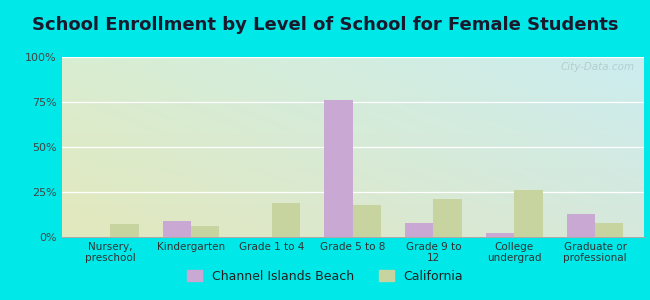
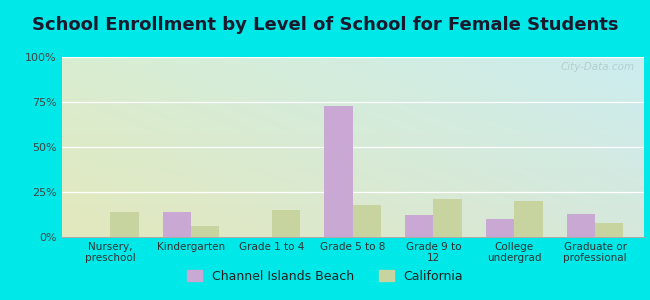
California/Nursery, preschool: 7% -> 14%
Channel Islands Beach/Kindergarten: 9% -> 14%
California/Grade 1 to 4: 19% -> 15%
Channel Islands Beach/Grade 5 to 8: 76% -> 73%
Channel Islands Beach/Grade 9 to 12: 8% -> 12%
Channel Islands Beach/College undergrad: 2% -> 10%
California/College undergrad: 26% -> 20%
